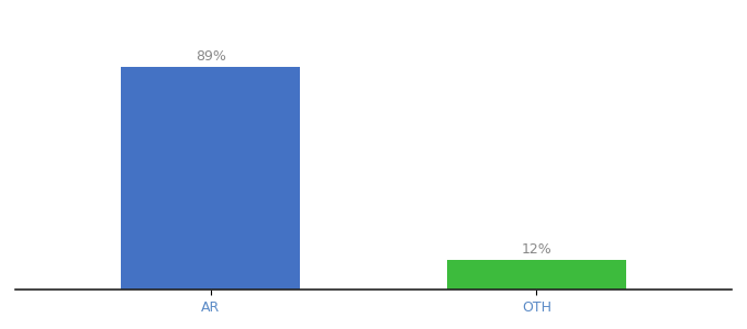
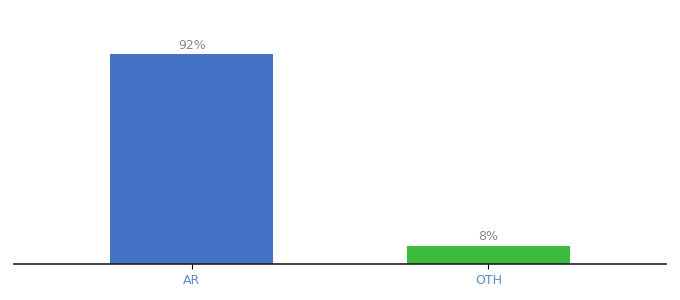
AR: 89% -> 92%
OTH: 12% -> 8%
